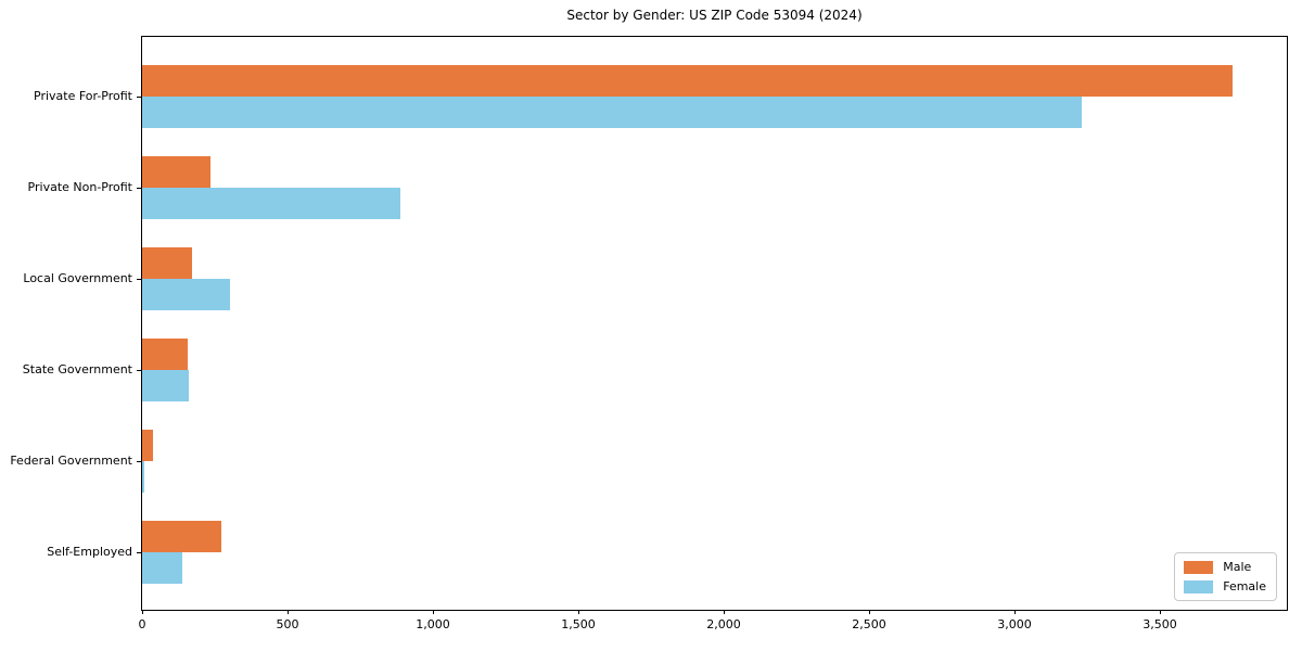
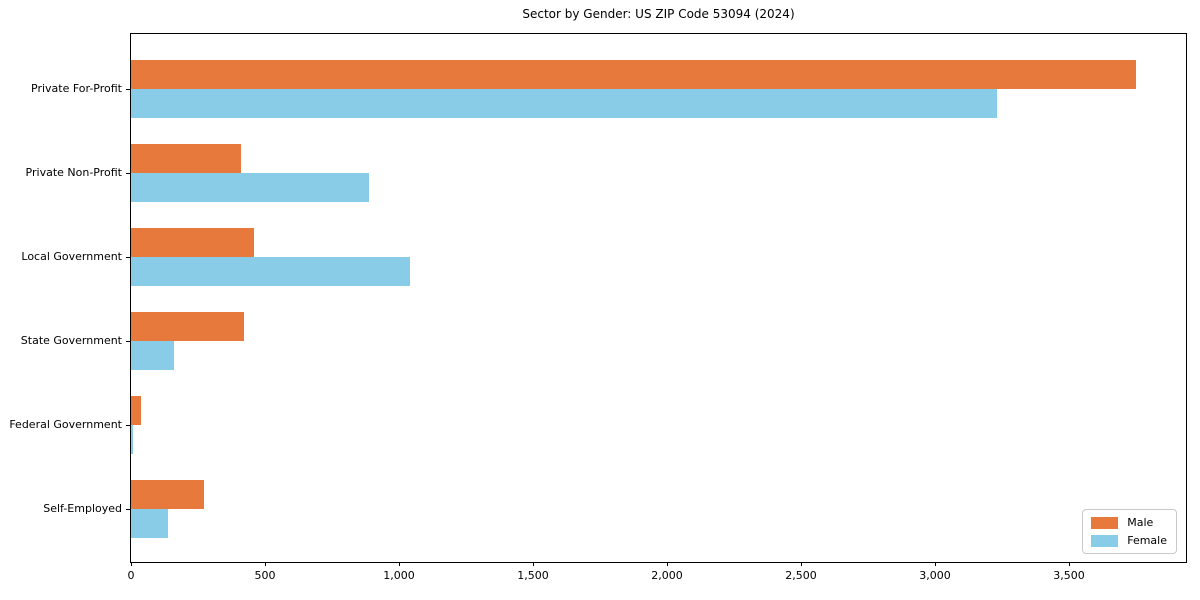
Male/Private Non-Profit: 240 -> 410
Male/Local Government: 170 -> 460
Female/Local Government: 300 -> 1040
Male/State Government: 160 -> 420
